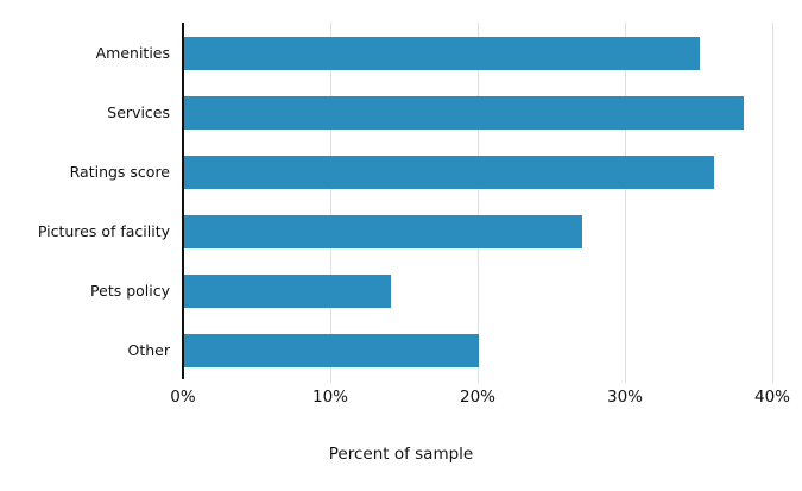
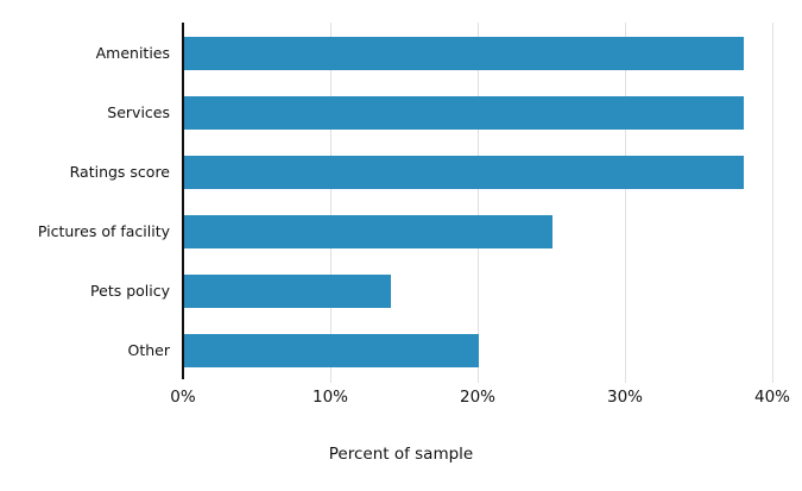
Amenities: 35% -> 38%
Ratings score: 36% -> 38%
Pictures of facility: 27% -> 25%
